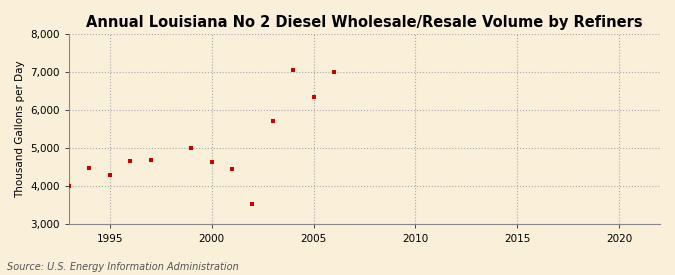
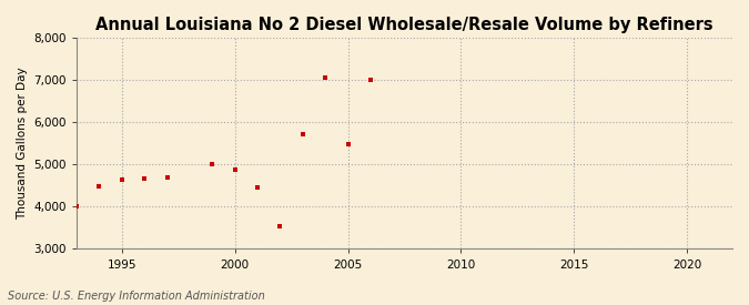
1995: 4,300 -> 4,650
2000: 4,650 -> 4,880
2005: 6,350 -> 5,480
